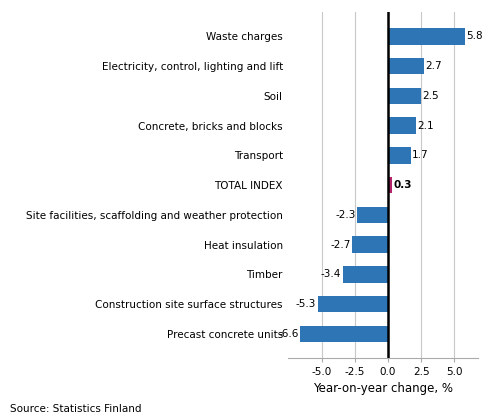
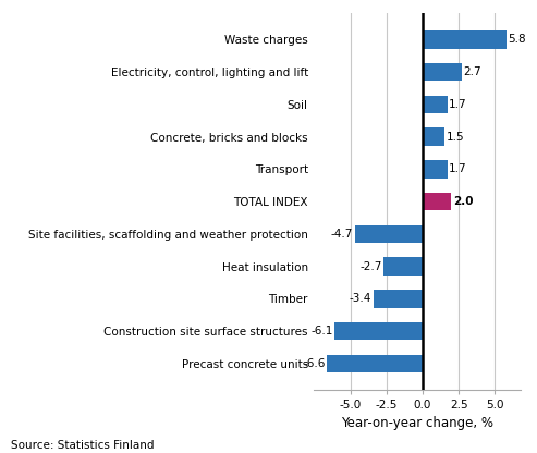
Soil: 2.5 -> 1.7
Concrete, bricks and blocks: 2.1 -> 1.5
TOTAL INDEX: 0.3 -> 2.0
Site facilities, scaffolding and weather protection: -2.3 -> -4.7
Construction site surface structures: -5.3 -> -6.1
